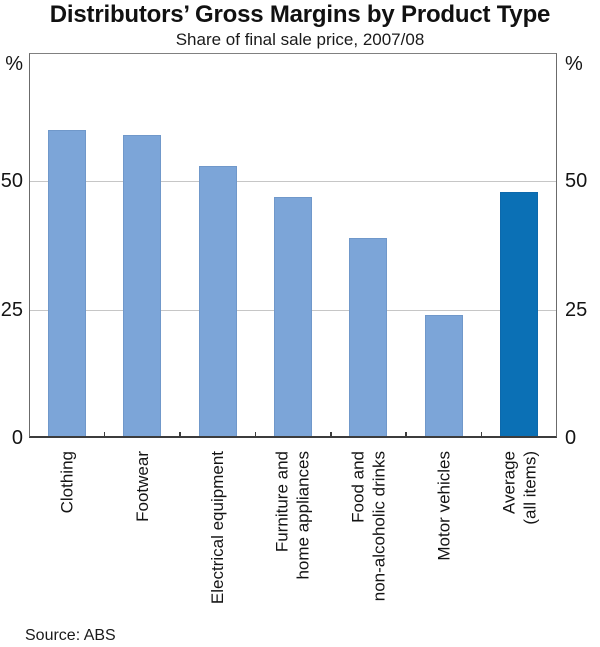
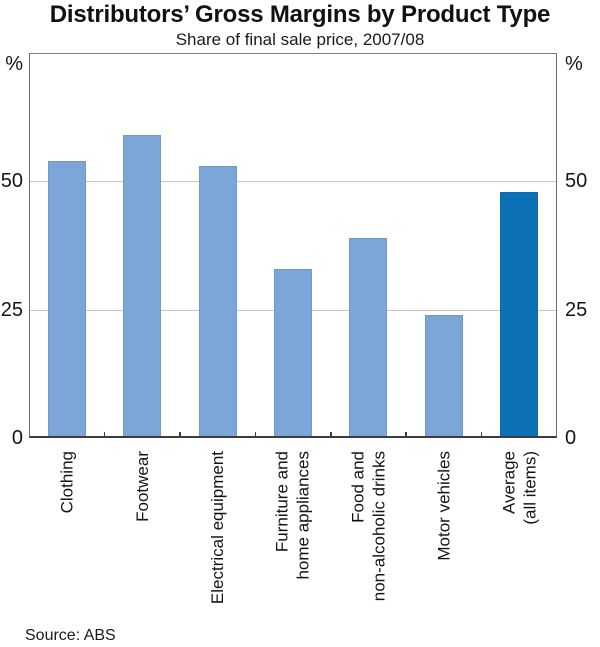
Clothing: 60 -> 54
Furniture and home appliances: 47 -> 33
